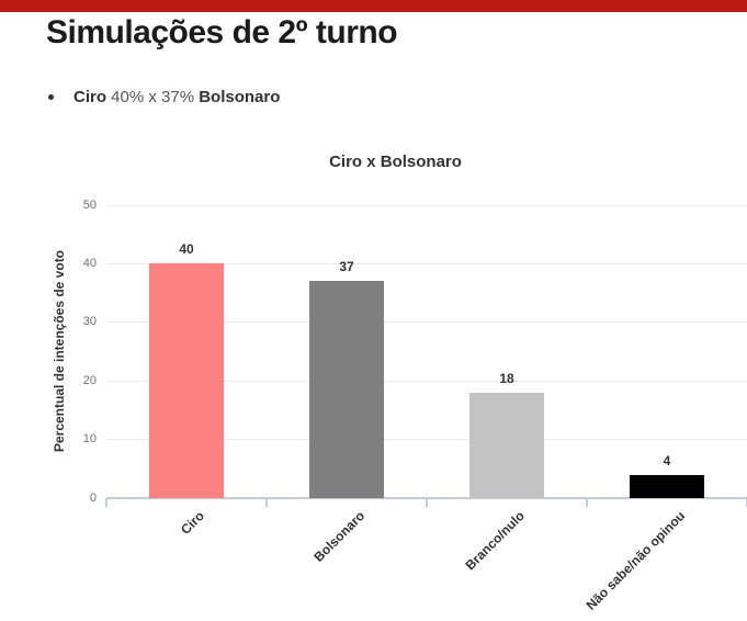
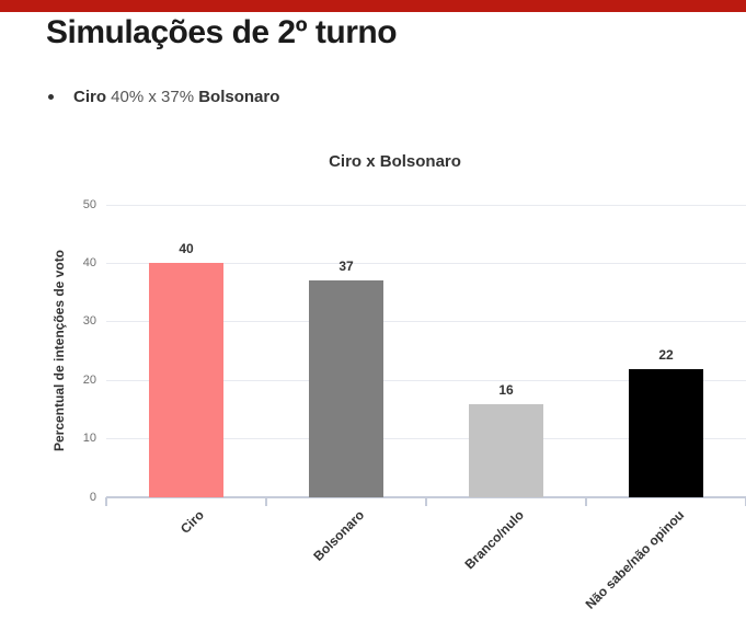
Branco/nulo: 18 -> 16
Não sabe/não opinou: 4 -> 22
